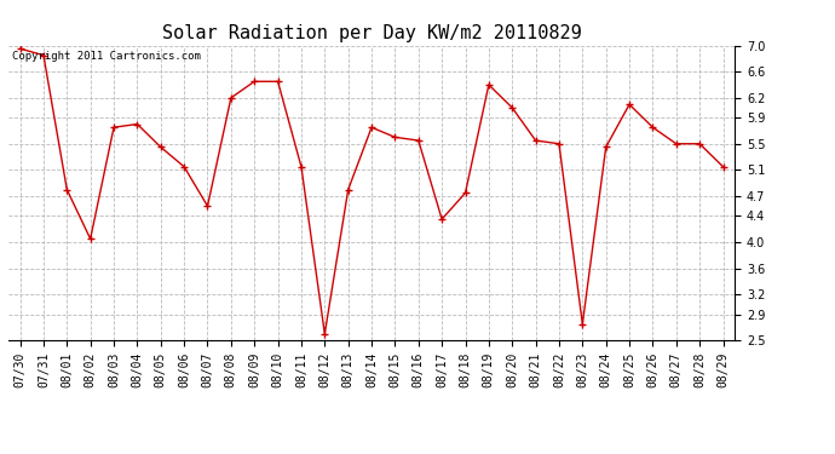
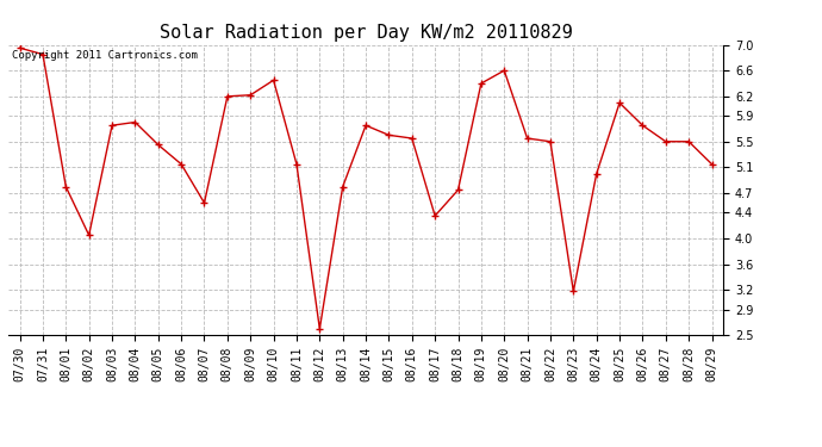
08/09: 6.45 -> 6.22
08/20: 6.05 -> 6.60
08/23: 2.75 -> 3.18
08/24: 5.45 -> 5.00
